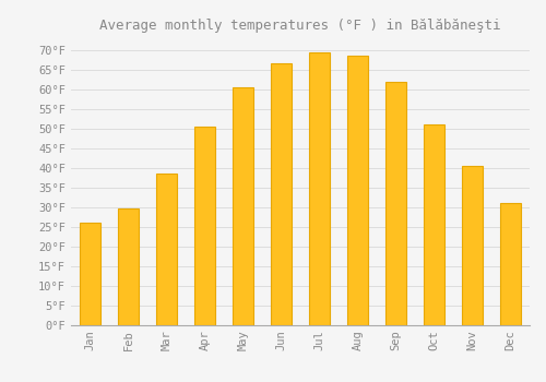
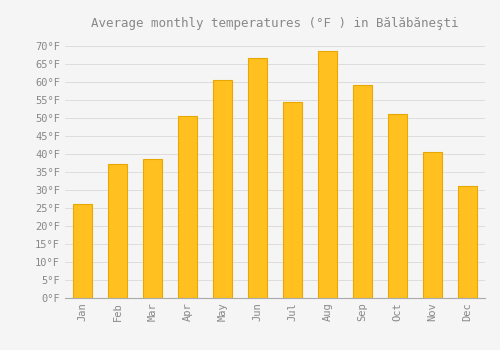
Feb: 29.5°F -> 37.0°F
Jul: 69.5°F -> 54.5°F
Sep: 62.0°F -> 59.0°F
